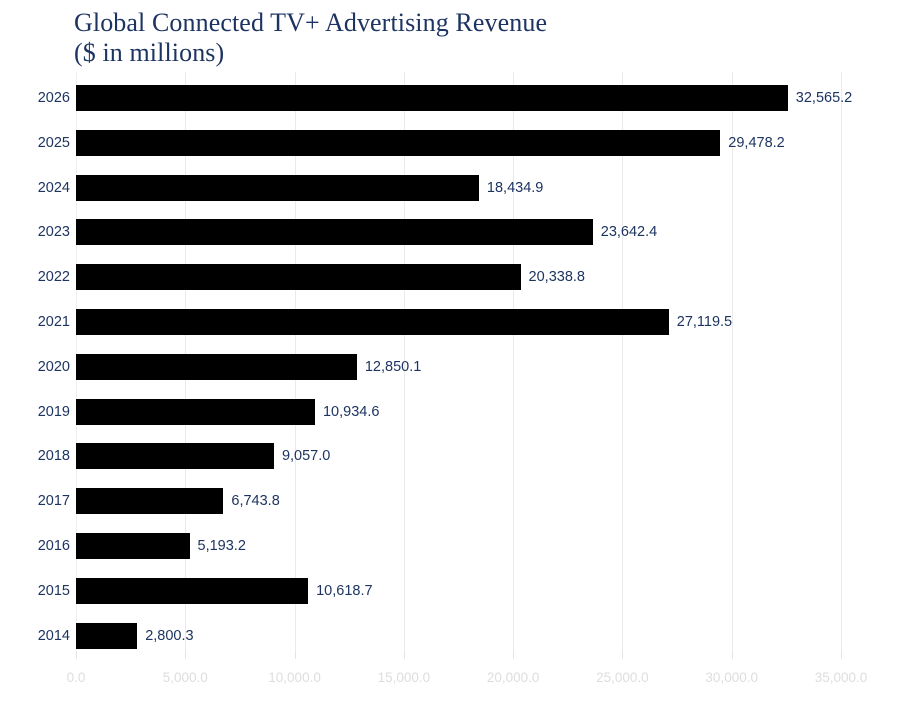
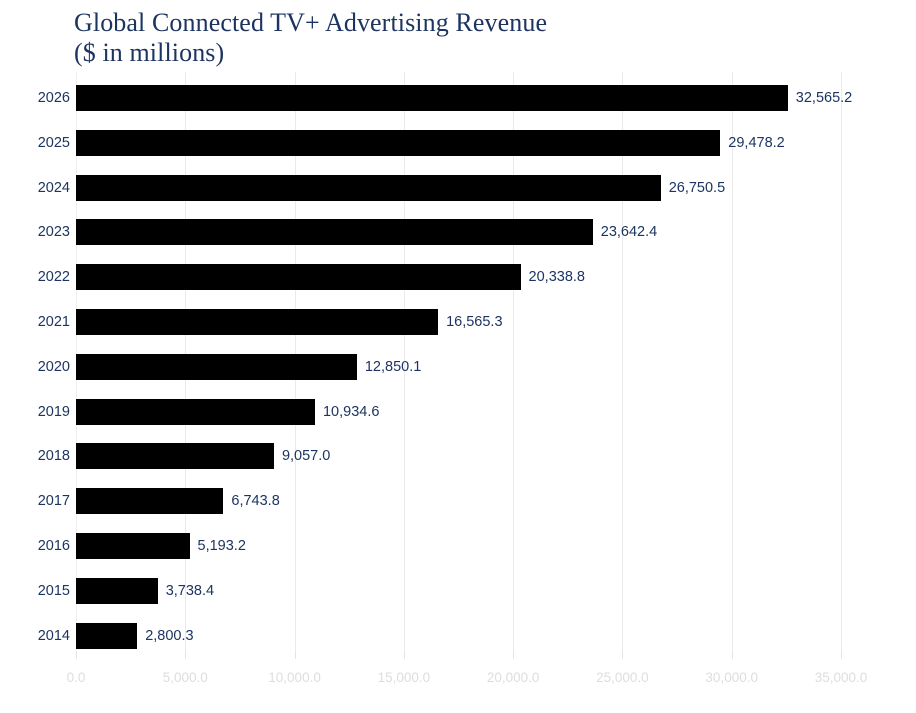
2024: 18,434.9 -> 26,750.5
2021: 27,119.5 -> 16,565.3
2015: 10,618.7 -> 3,738.4
